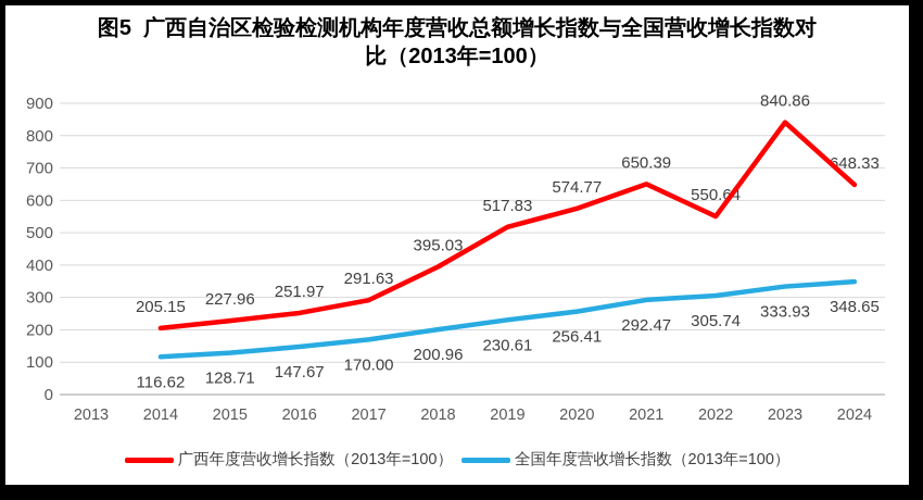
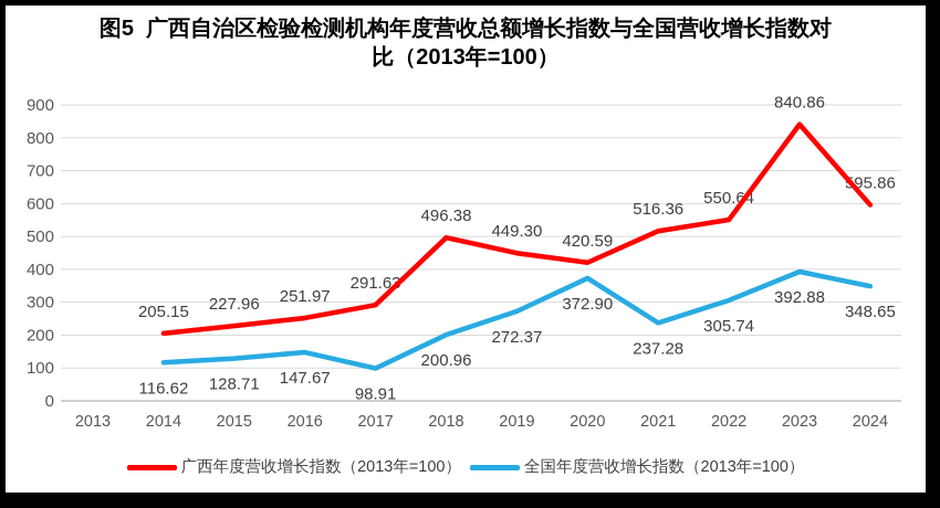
全国年度营收增长指数（2013年=100）/2017: 170.00 -> 98.91
广西年度营收增长指数（2013年=100）/2018: 395.03 -> 496.38
广西年度营收增长指数（2013年=100）/2019: 517.83 -> 449.30
全国年度营收增长指数（2013年=100）/2019: 230.61 -> 272.37
广西年度营收增长指数（2013年=100）/2020: 574.77 -> 420.59
全国年度营收增长指数（2013年=100）/2020: 256.41 -> 372.90
广西年度营收增长指数（2013年=100）/2021: 650.39 -> 516.36
全国年度营收增长指数（2013年=100）/2021: 292.47 -> 237.28
全国年度营收增长指数（2013年=100）/2023: 333.93 -> 392.88
广西年度营收增长指数（2013年=100）/2024: 648.33 -> 595.86
